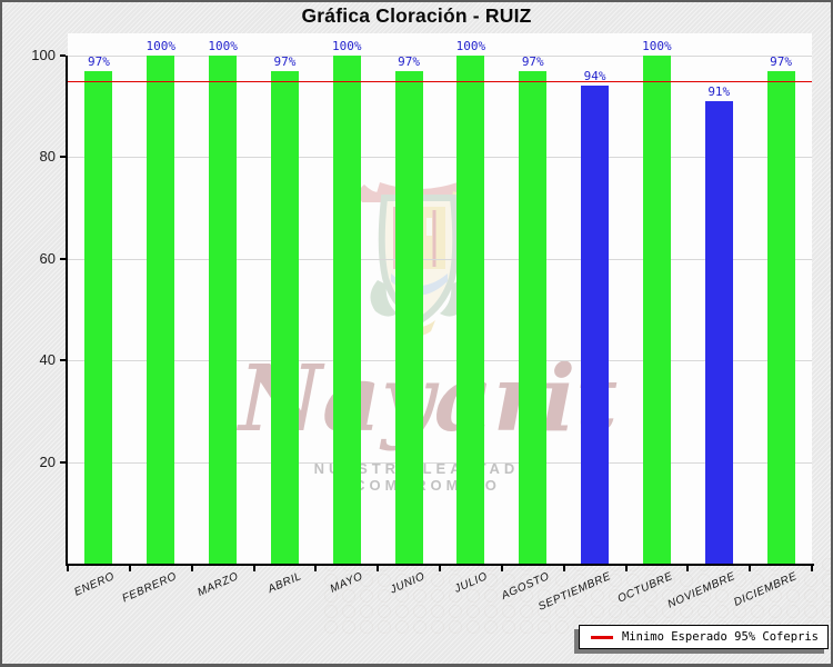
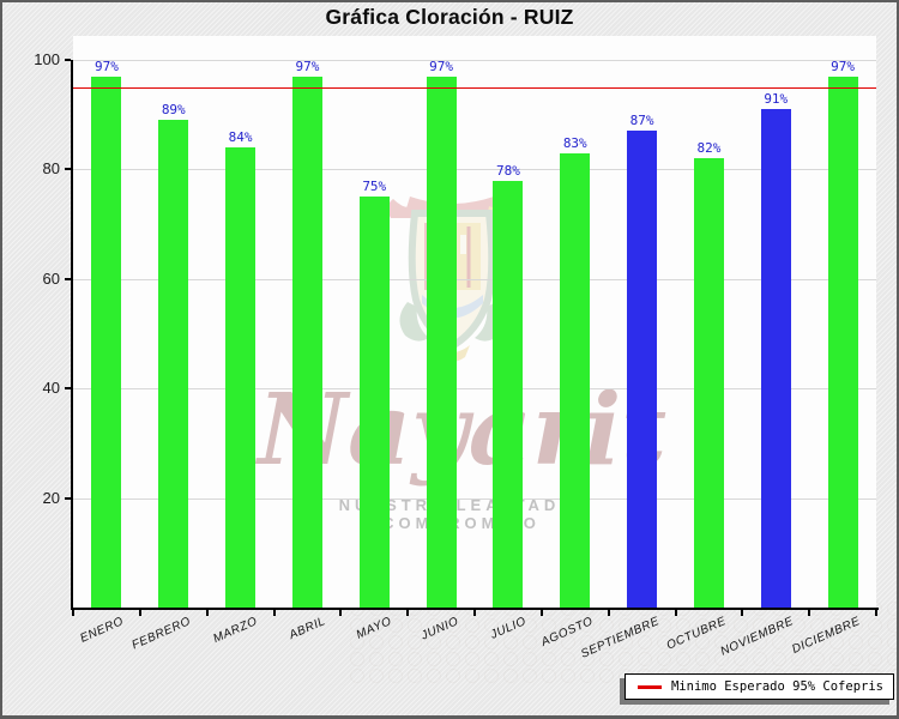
FEBRERO: 100% -> 89%
MARZO: 100% -> 84%
MAYO: 100% -> 75%
JULIO: 100% -> 78%
AGOSTO: 97% -> 83%
SEPTIEMBRE: 94% -> 87%
OCTUBRE: 100% -> 82%
